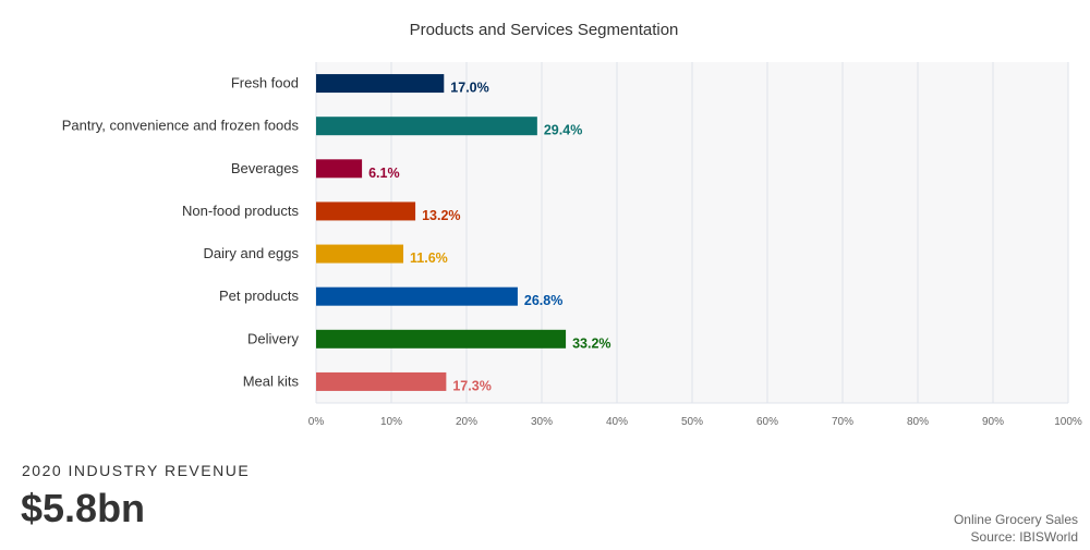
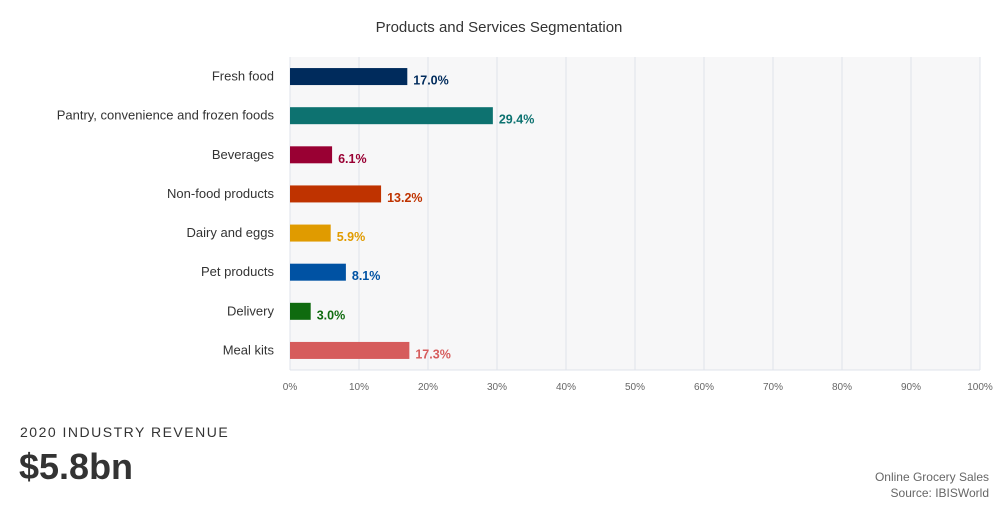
Dairy and eggs: 11.6% -> 5.9%
Pet products: 26.8% -> 8.1%
Delivery: 33.2% -> 3.0%
